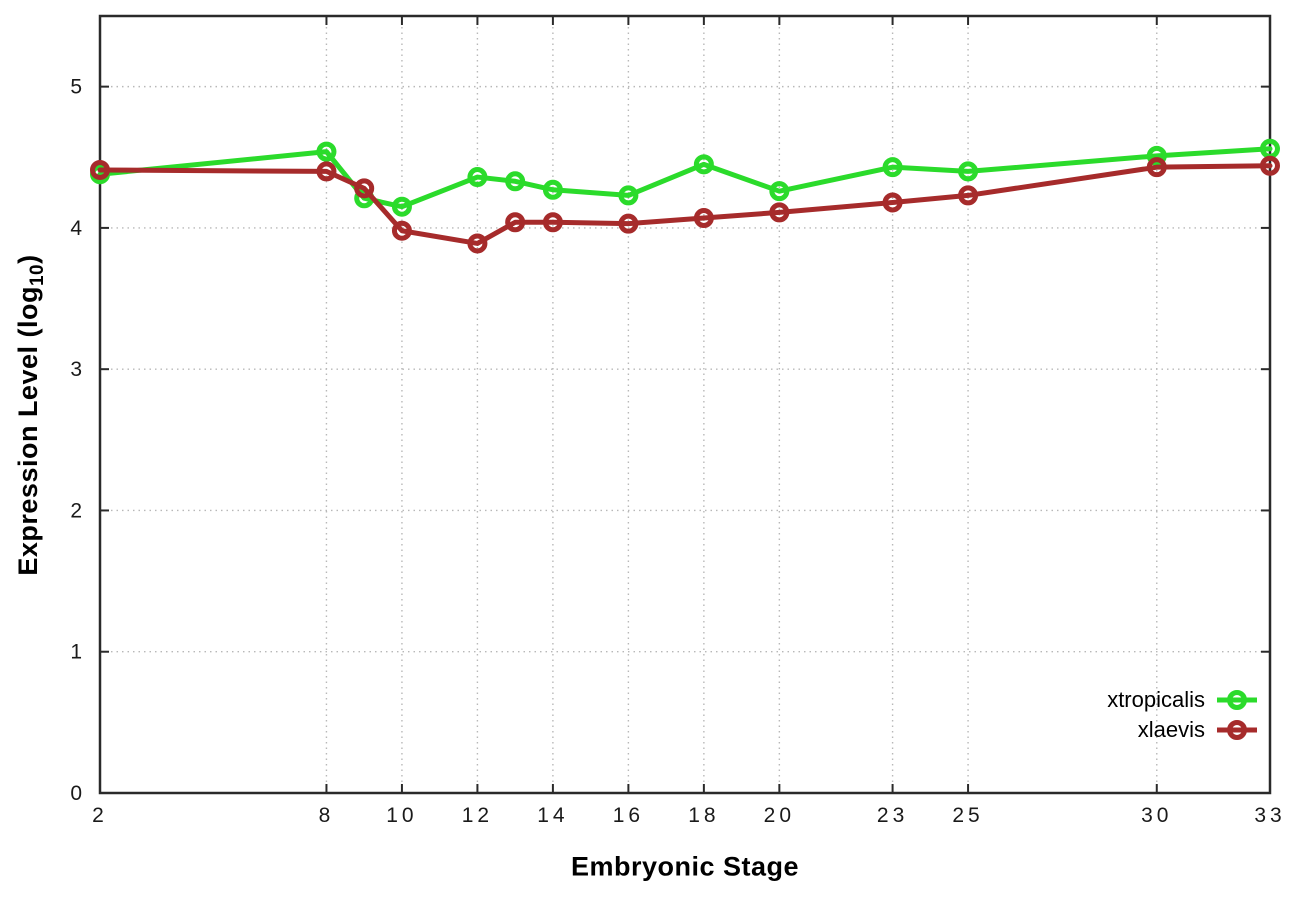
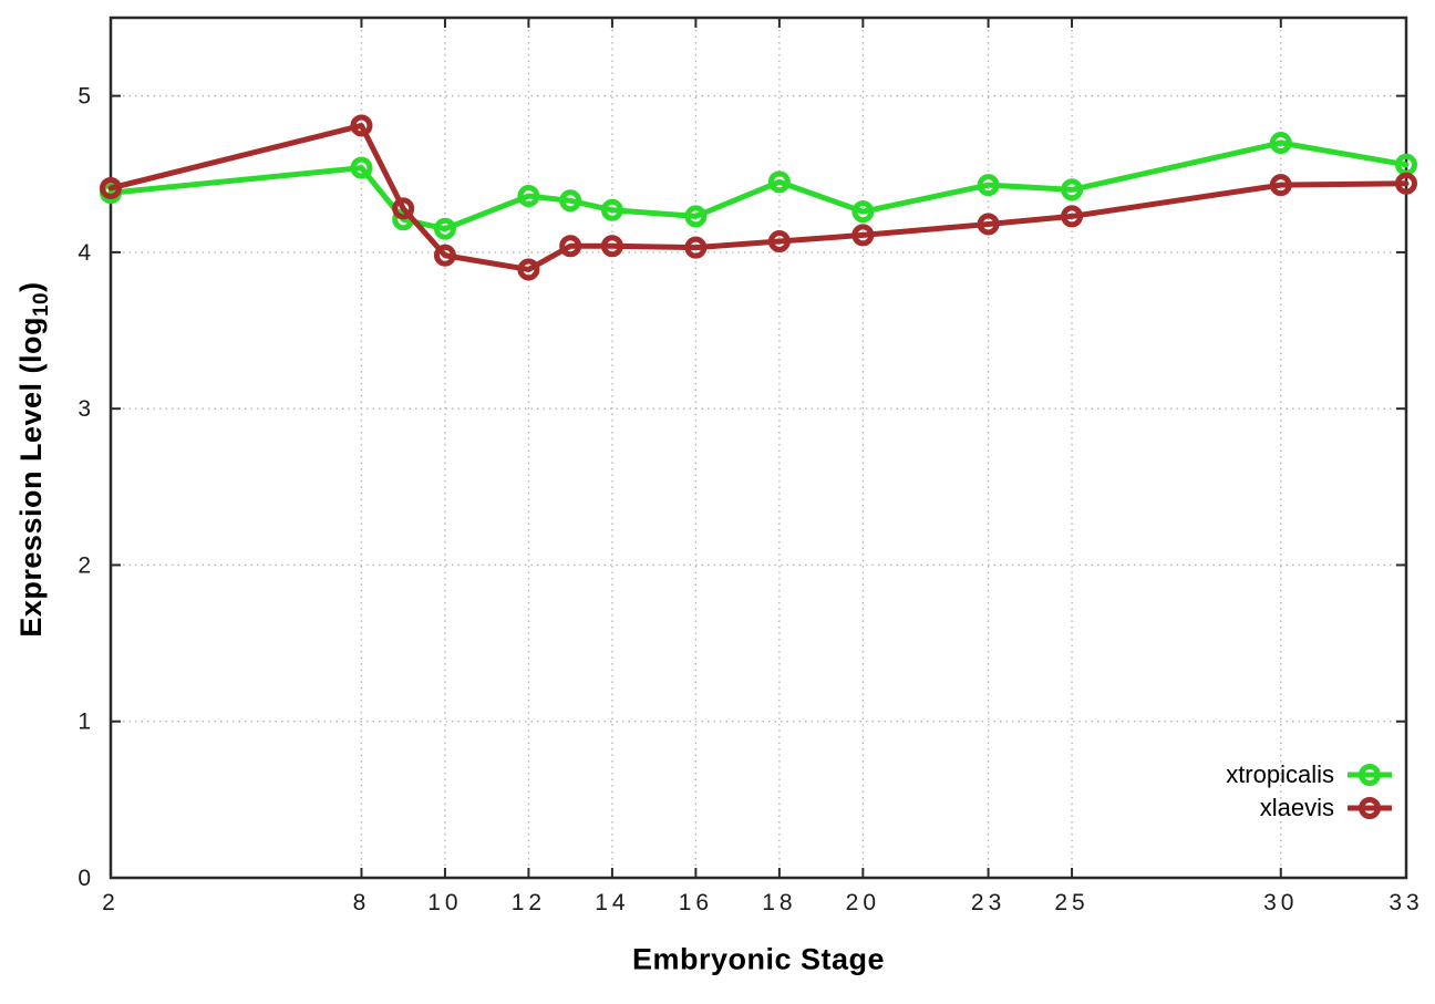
xlaevis/8: 4.40 -> 4.81
xtropicalis/30: 4.51 -> 4.70
